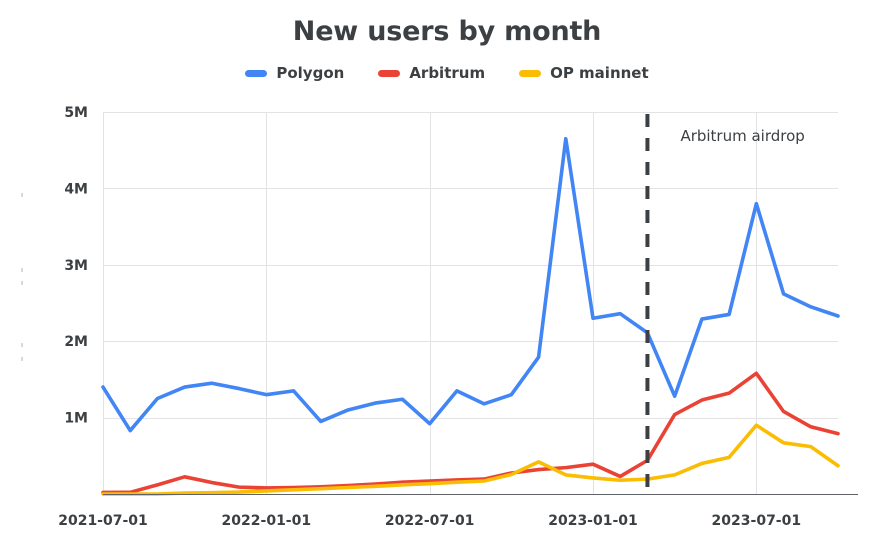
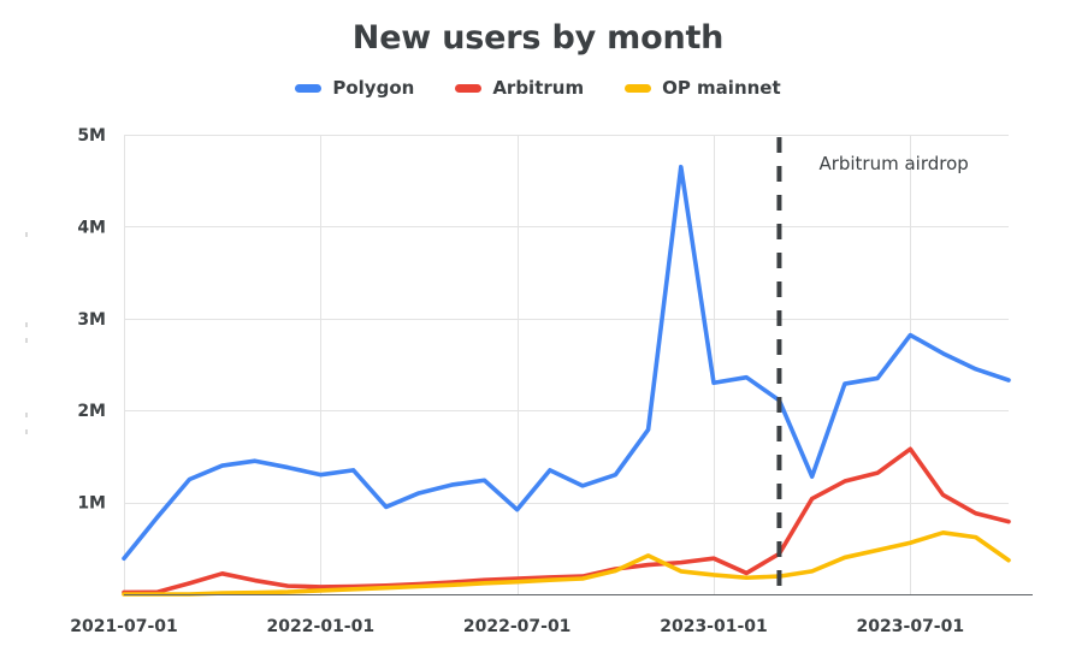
Polygon/2021-07-01: 1.4M -> 0.4M
Polygon/2023-07-01: 3.8M -> 2.8M
OP mainnet/2023-07-01: 0.9M -> 0.6M
